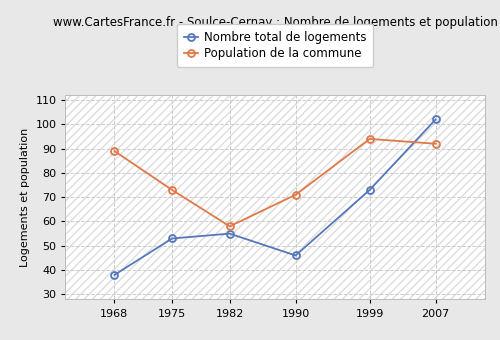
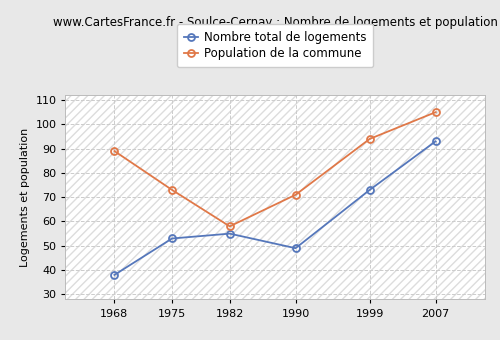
Nombre total de logements/1990: 46 -> 49
Nombre total de logements/2007: 102 -> 93
Population de la commune/2007: 92 -> 105
